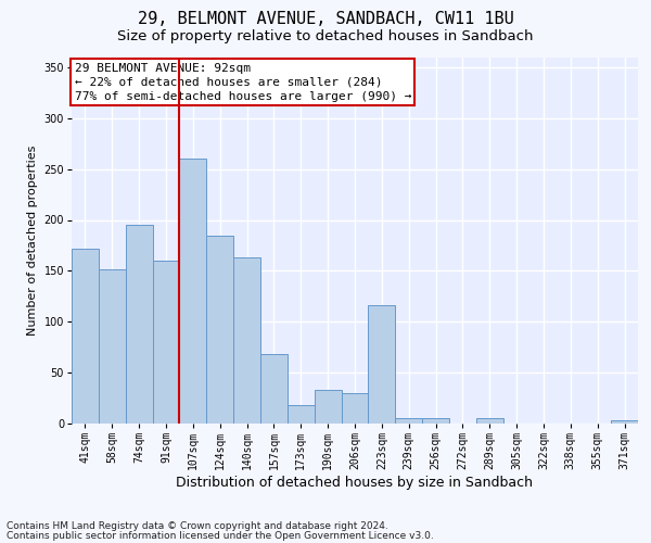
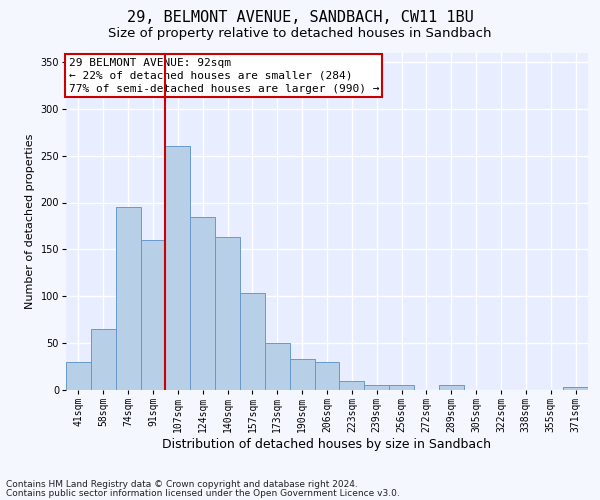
41sqm: 172 -> 30
58sqm: 152 -> 65
157sqm: 68 -> 103
173sqm: 18 -> 50
223sqm: 116 -> 10
